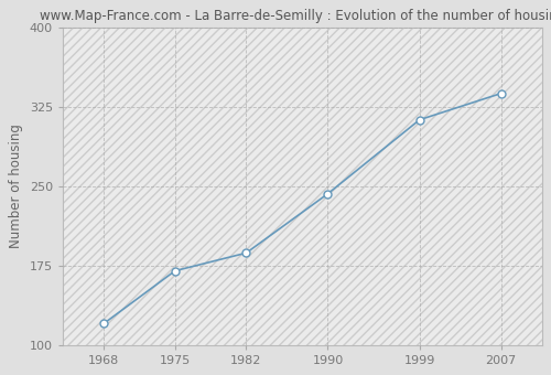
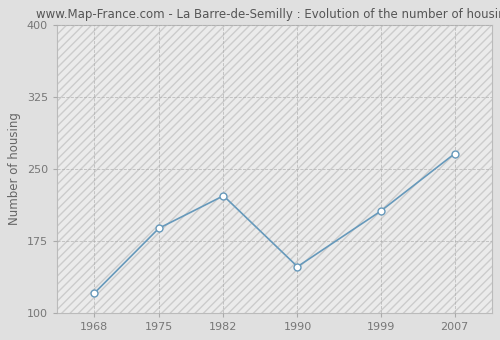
1975: 170 -> 188
1982: 187 -> 222
1990: 243 -> 148
1999: 313 -> 206
2007: 338 -> 266
